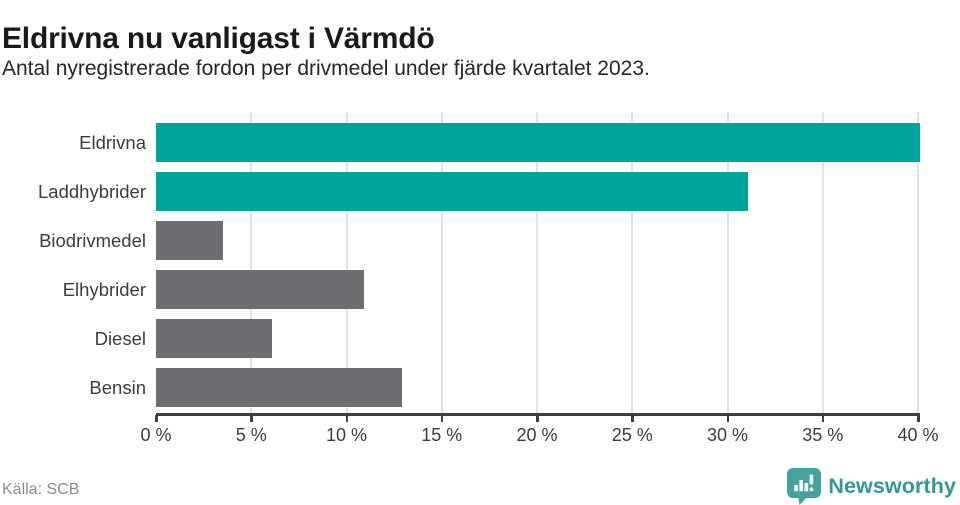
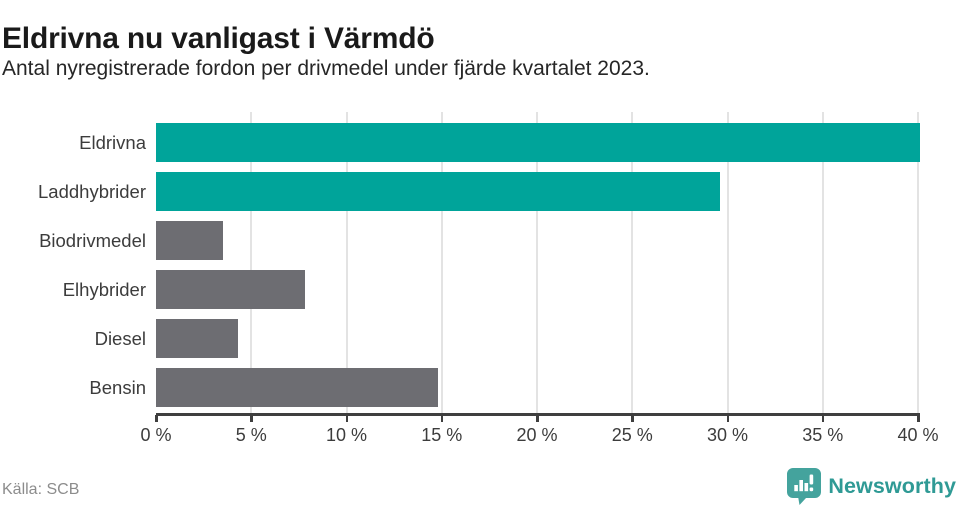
Laddhybrider: 31.1% -> 29.6%
Elhybrider: 10.9% -> 7.8%
Diesel: 6.1% -> 4.3%
Bensin: 12.9% -> 14.8%
